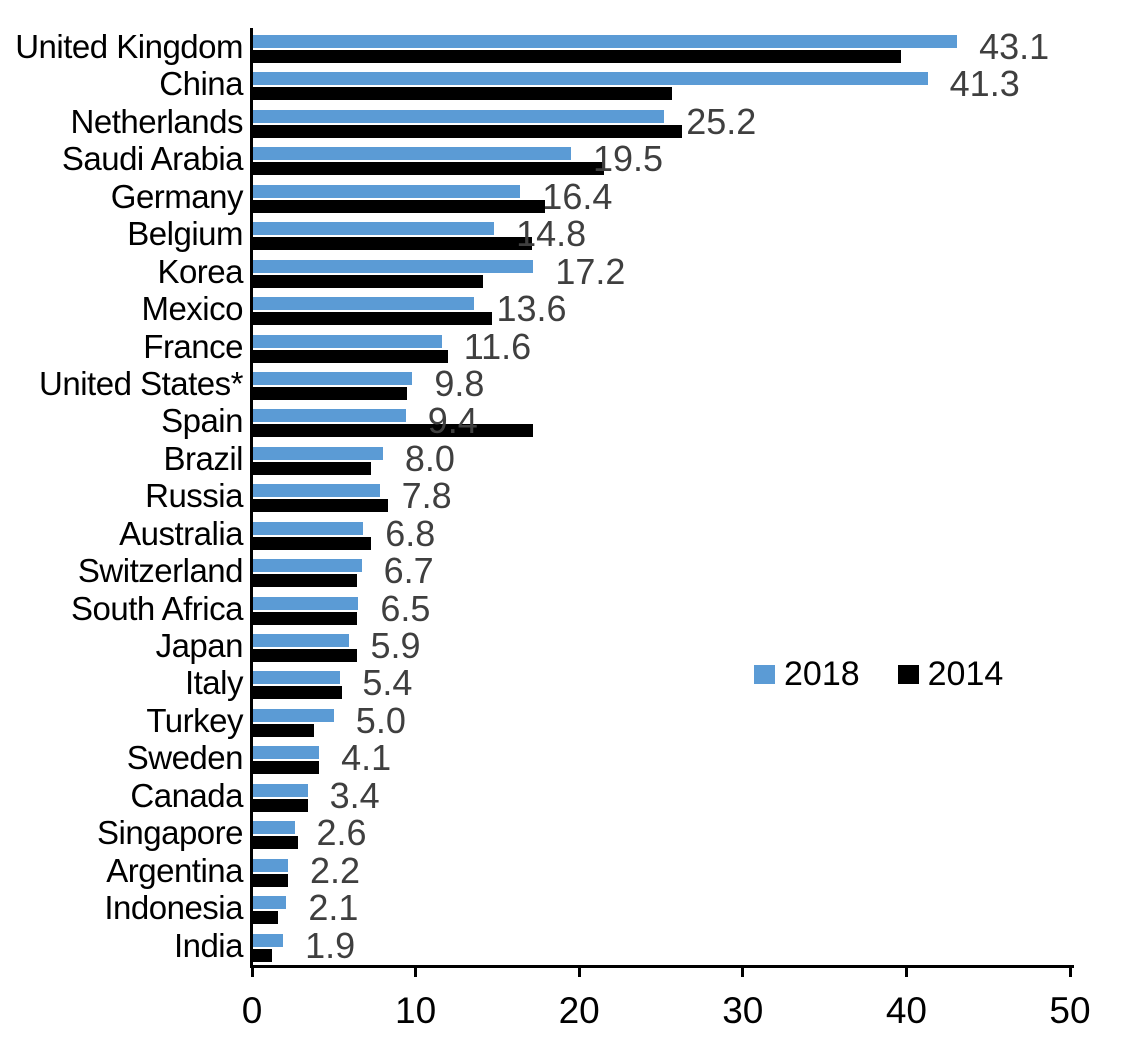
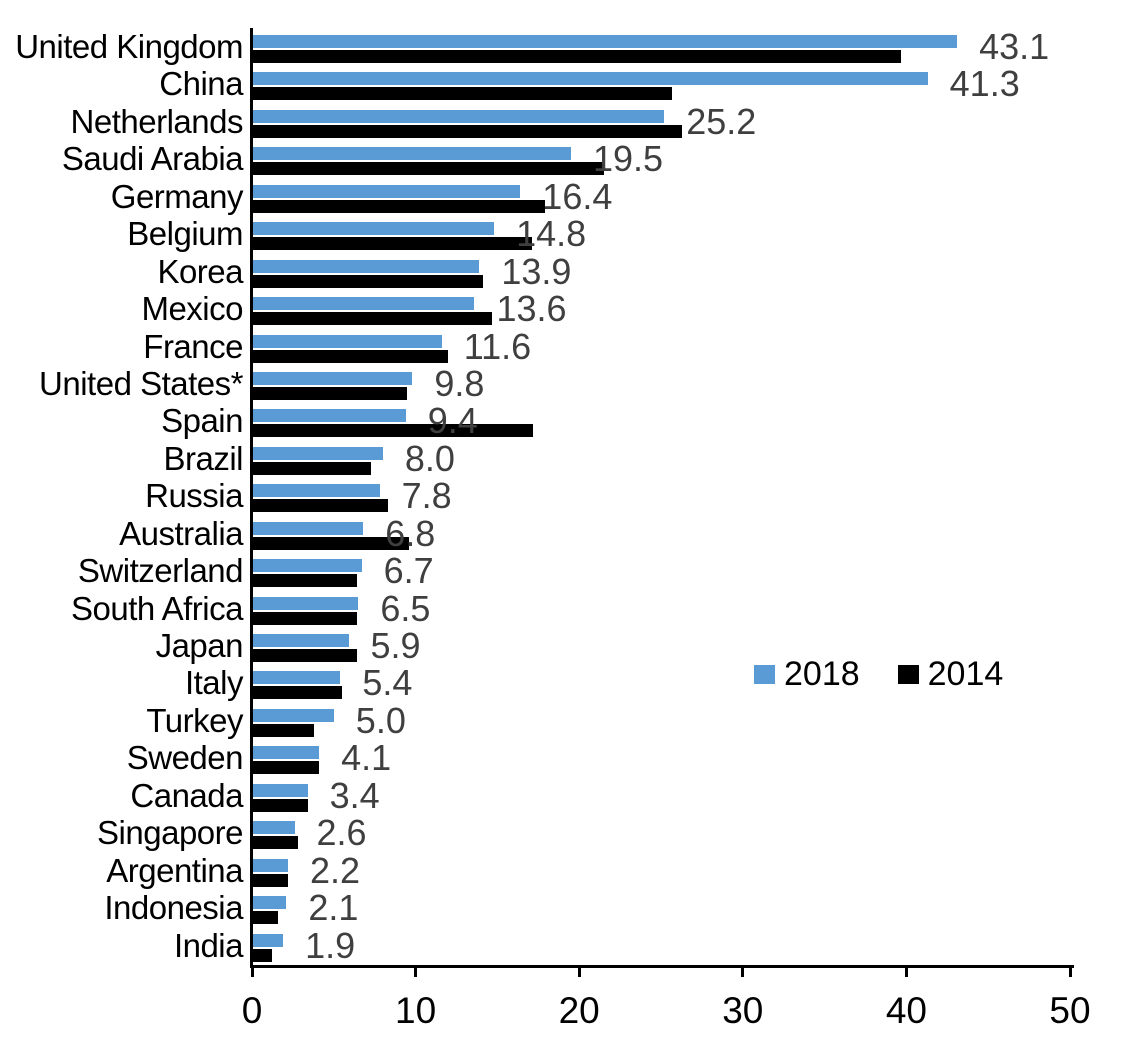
2018/Korea: 17.2 -> 13.9
2014/Australia: 7.3 -> 9.6
